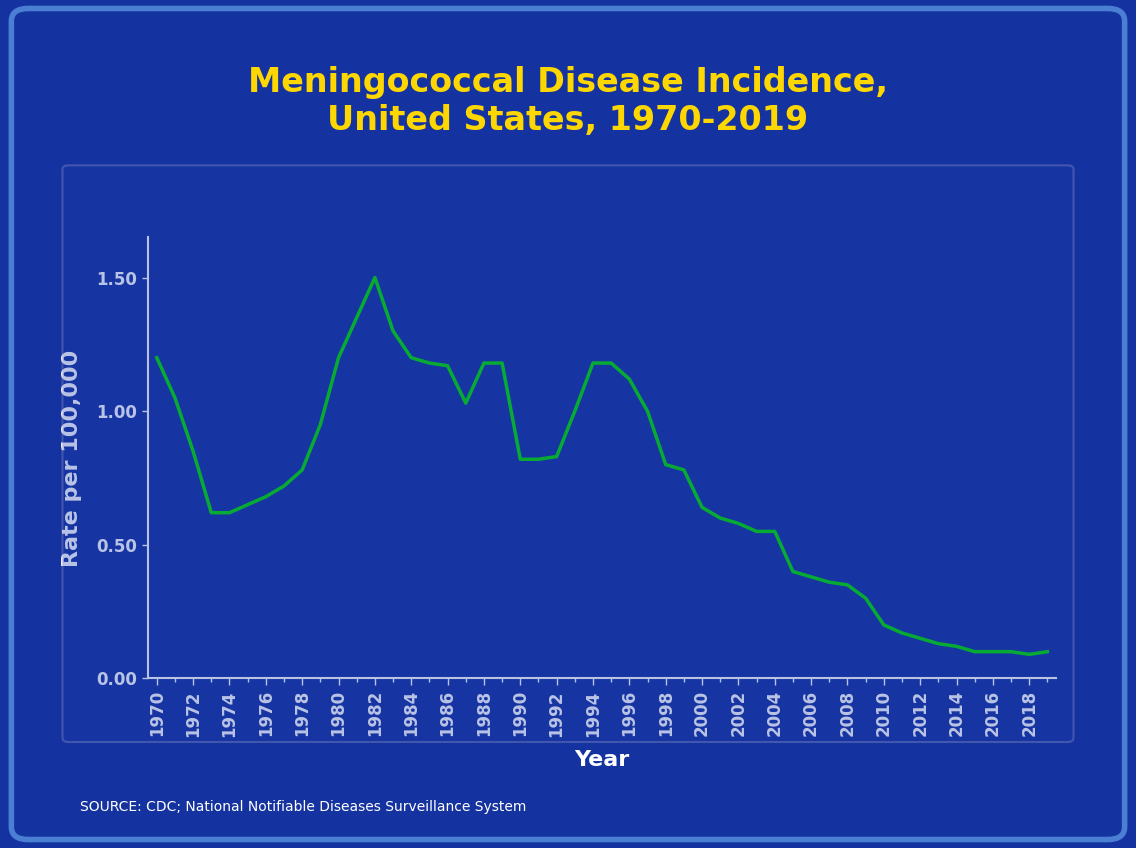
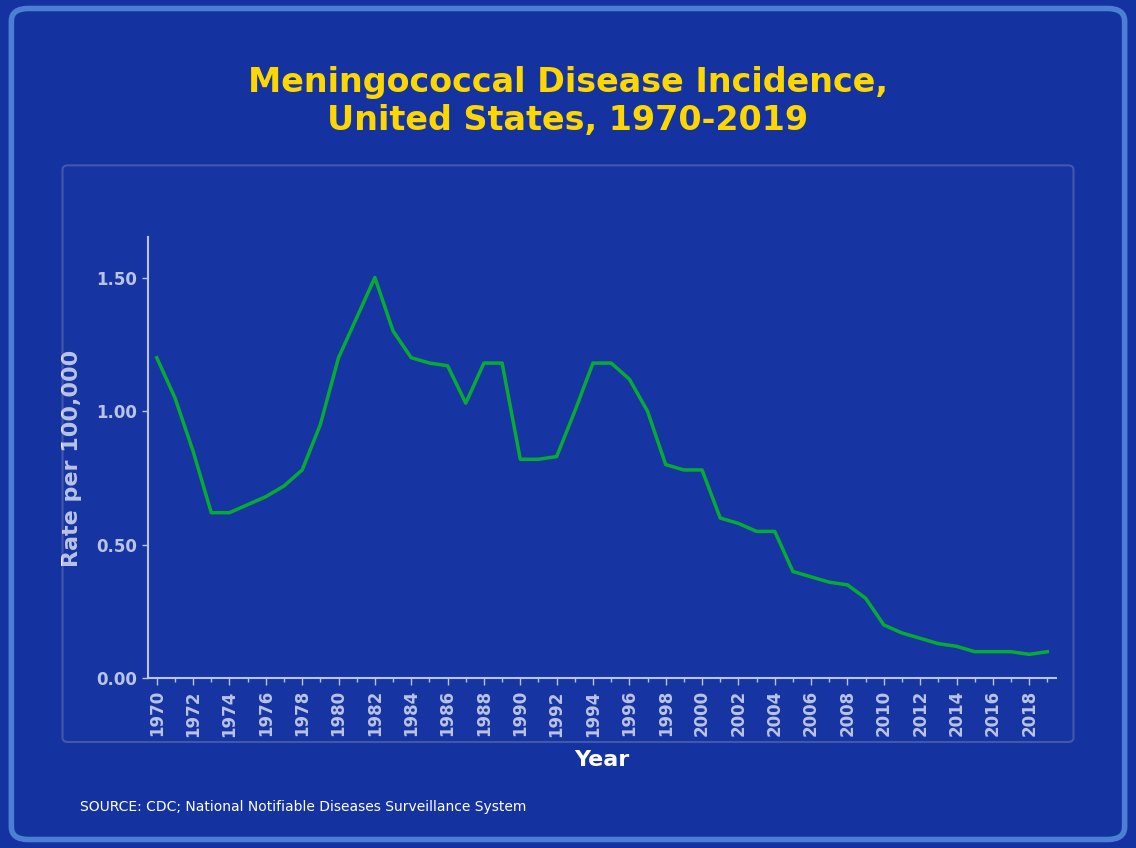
2000: 0.64 -> 0.78
